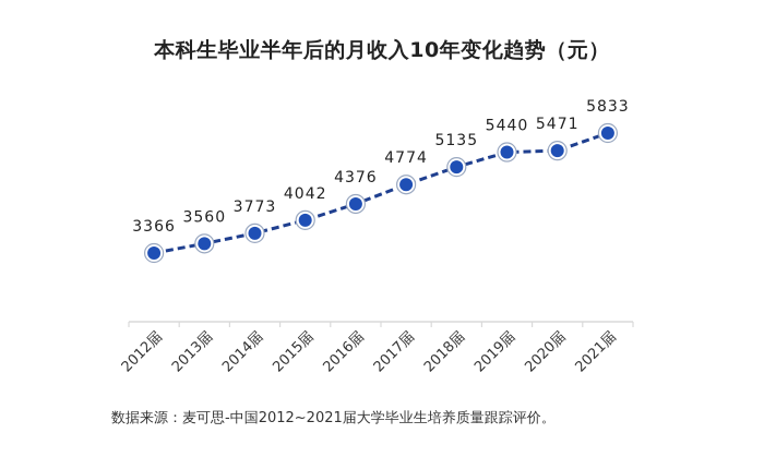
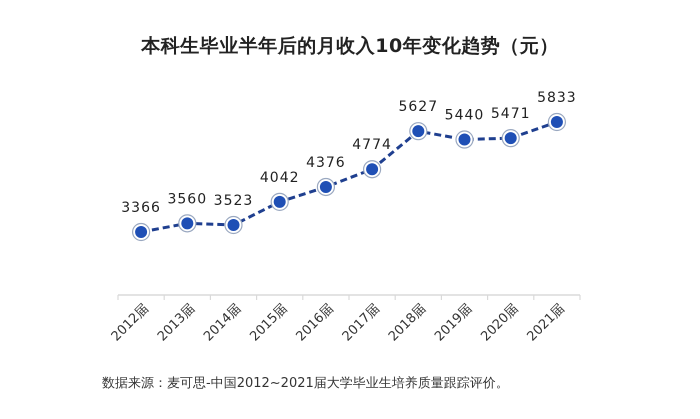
2014届: 3773 -> 3523
2018届: 5135 -> 5627
